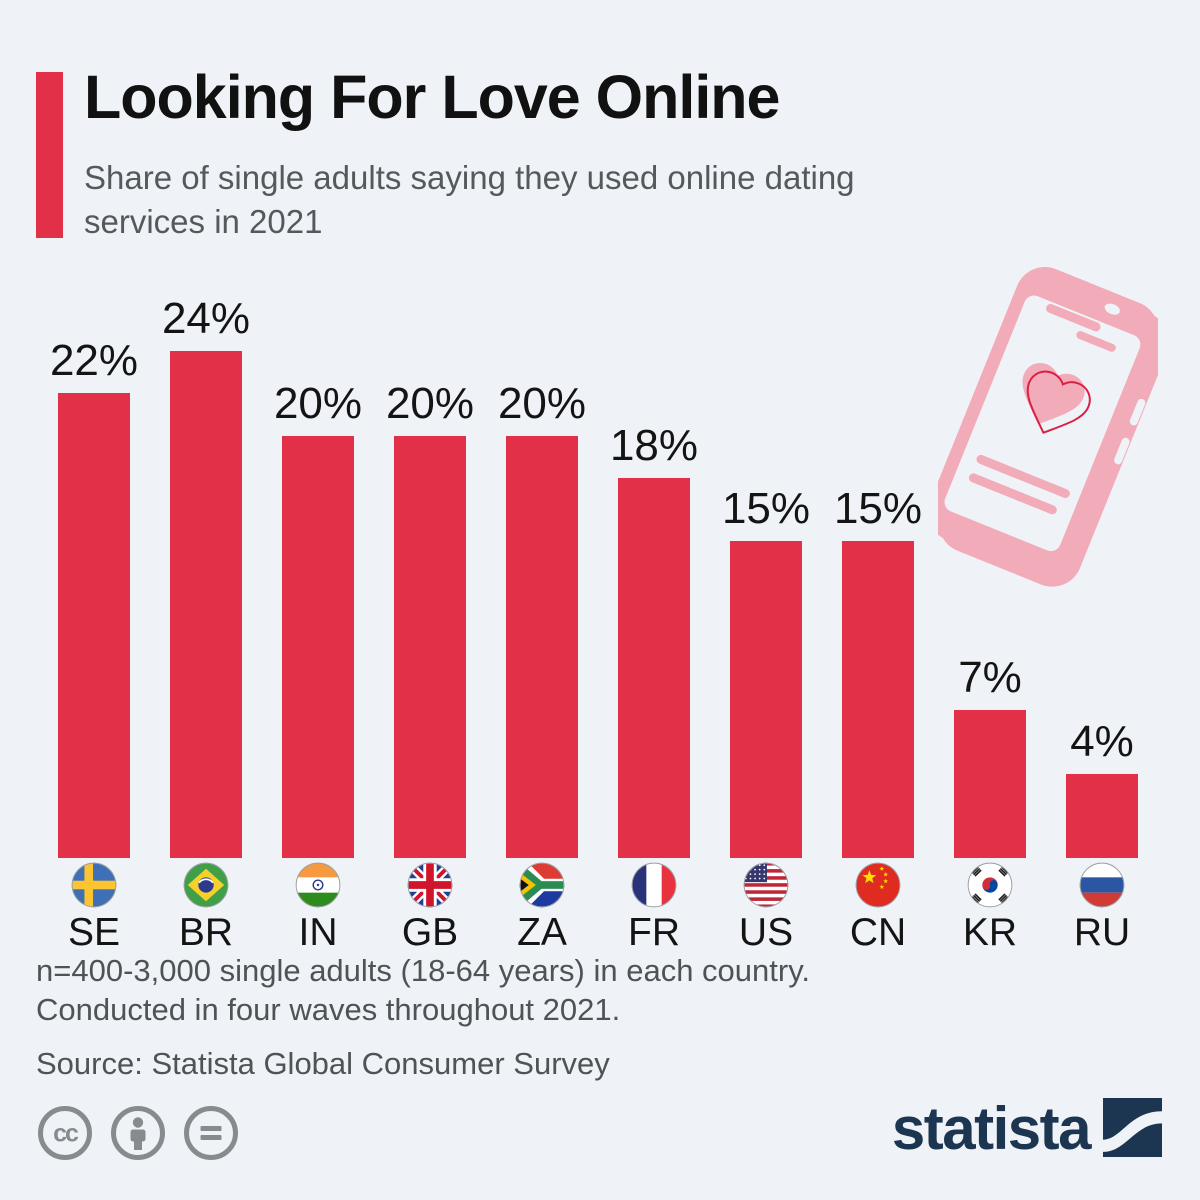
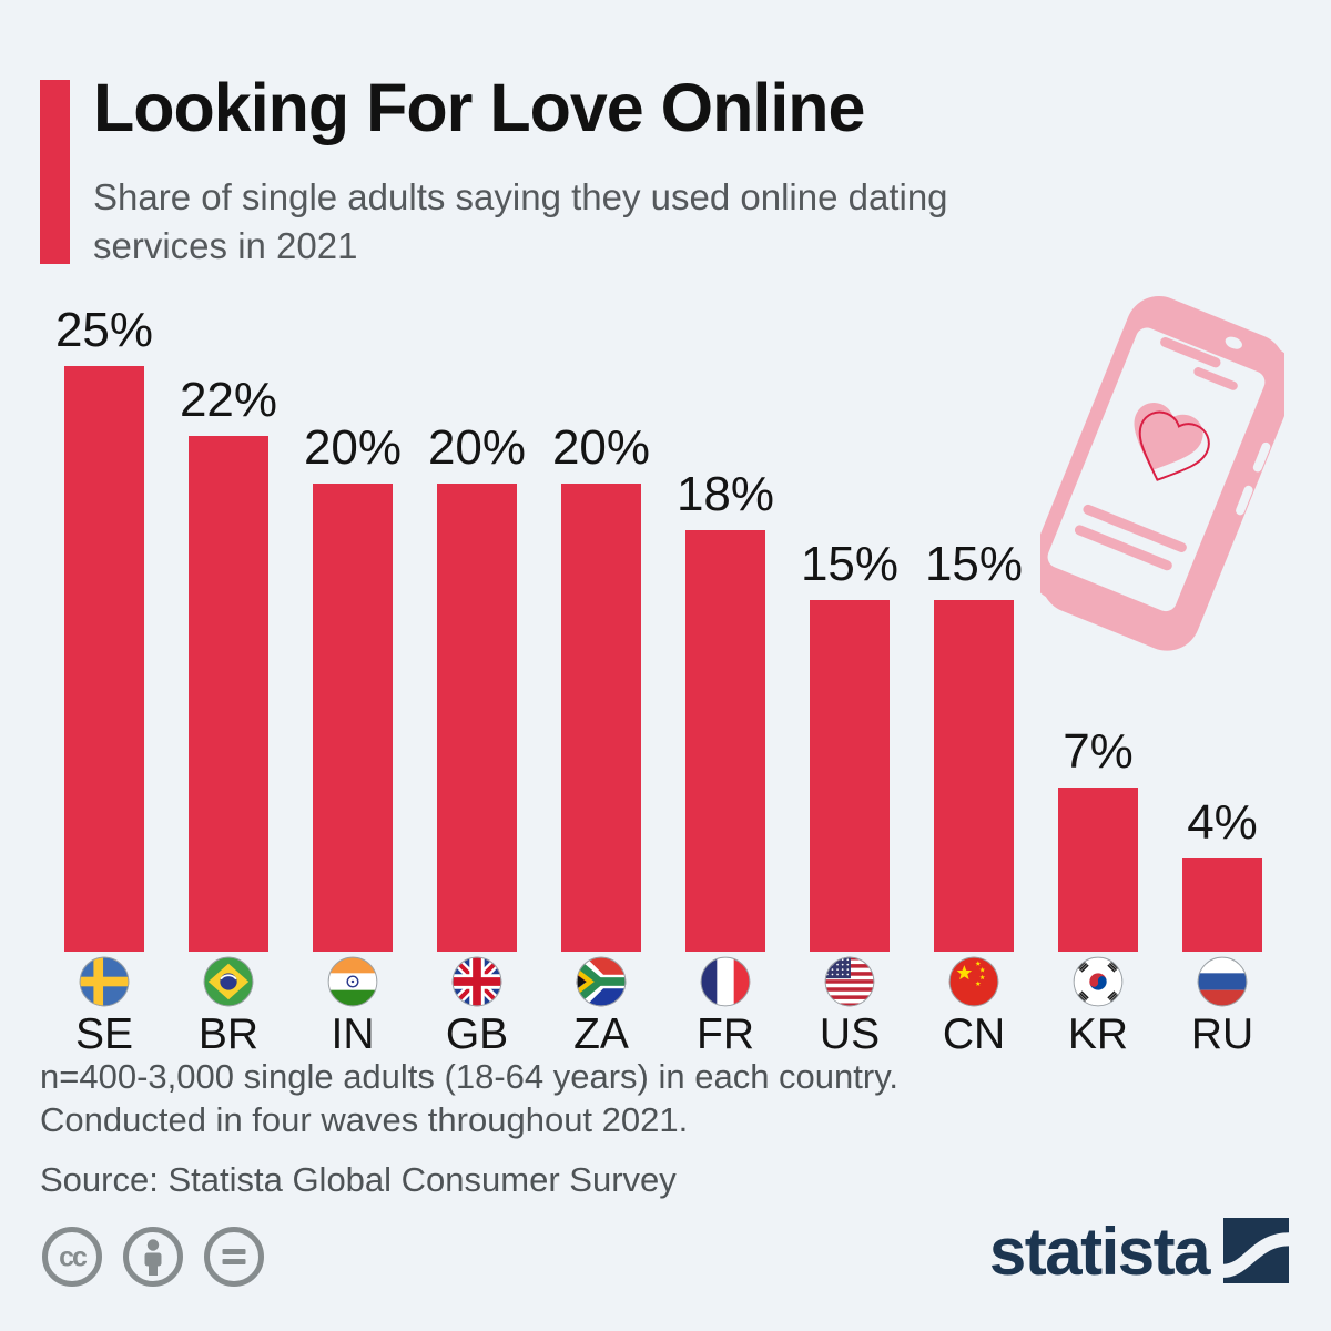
SE: 22% -> 25%
BR: 24% -> 22%
